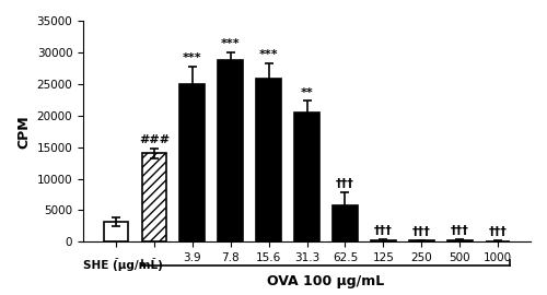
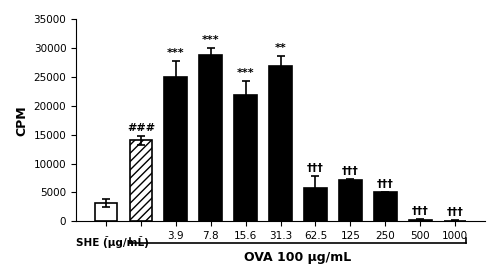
15.6: 25800 -> 21800
31.3: 20500 -> 26800
125: 300 -> 7200
250: 200 -> 5000
